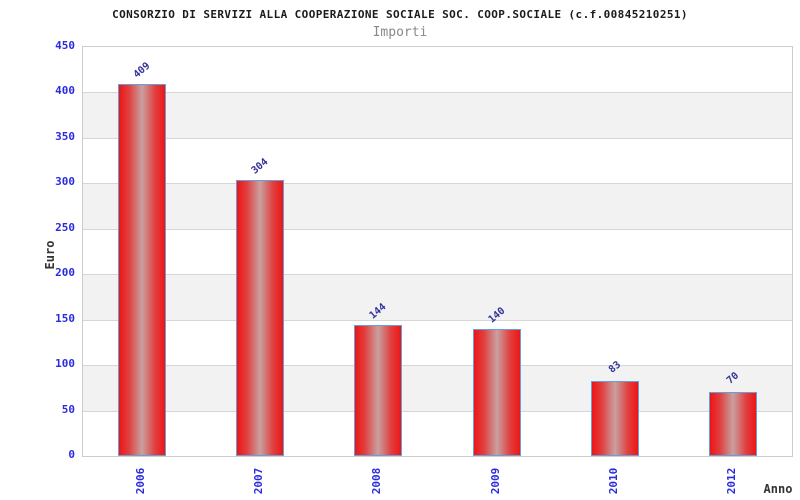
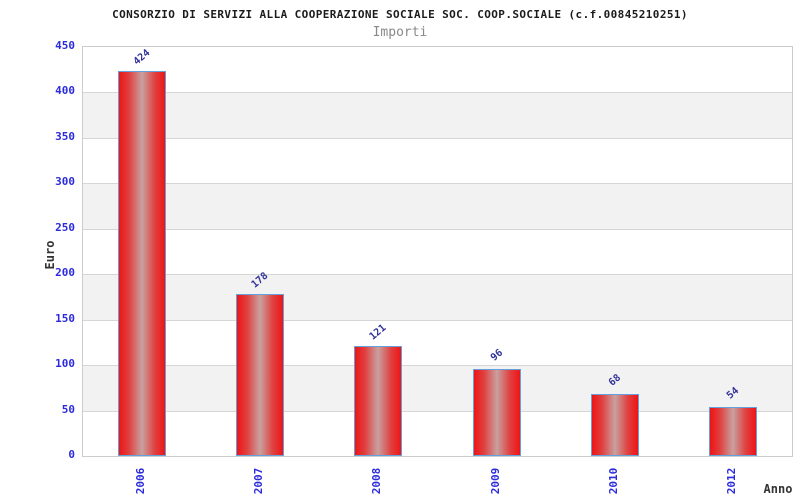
2006: 409 -> 424
2007: 304 -> 178
2008: 144 -> 121
2009: 140 -> 96
2010: 83 -> 68
2012: 70 -> 54
